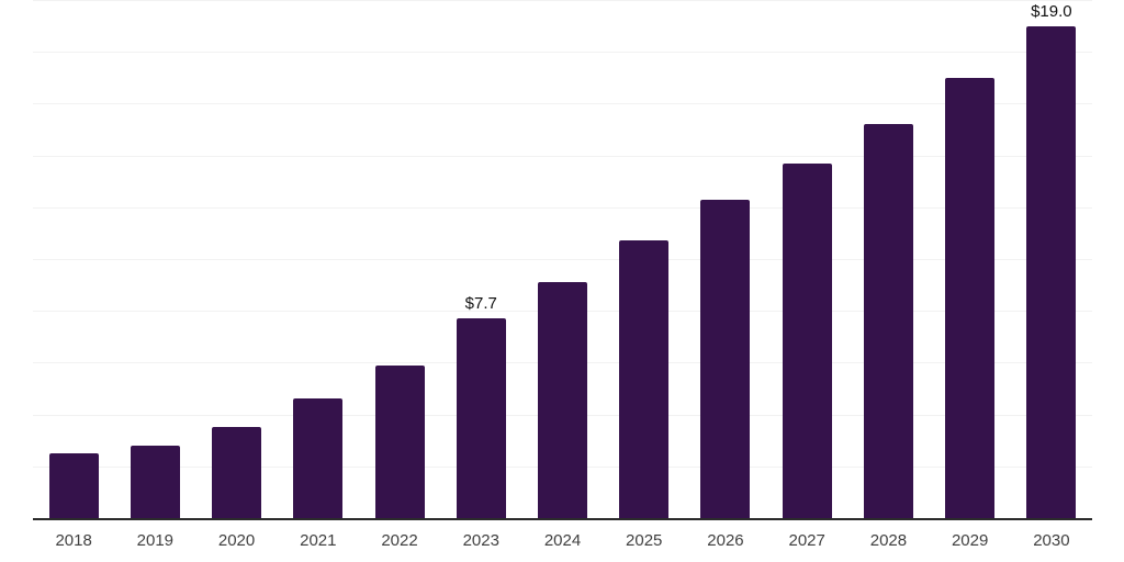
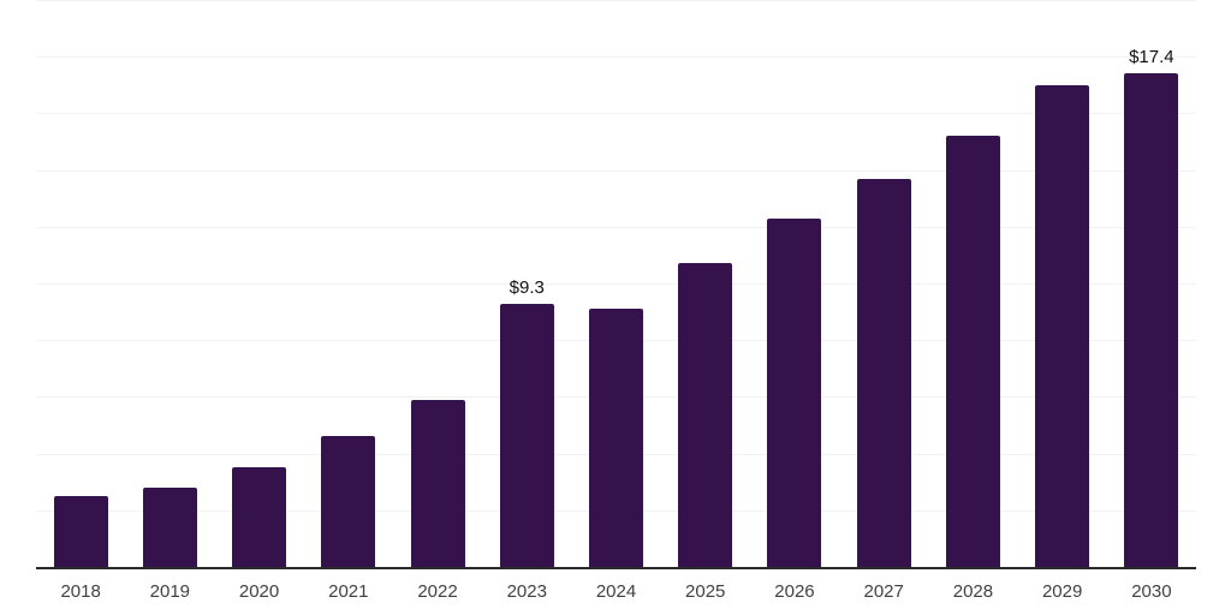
2023: $7.7 -> $9.3
2030: $19.0 -> $17.4
